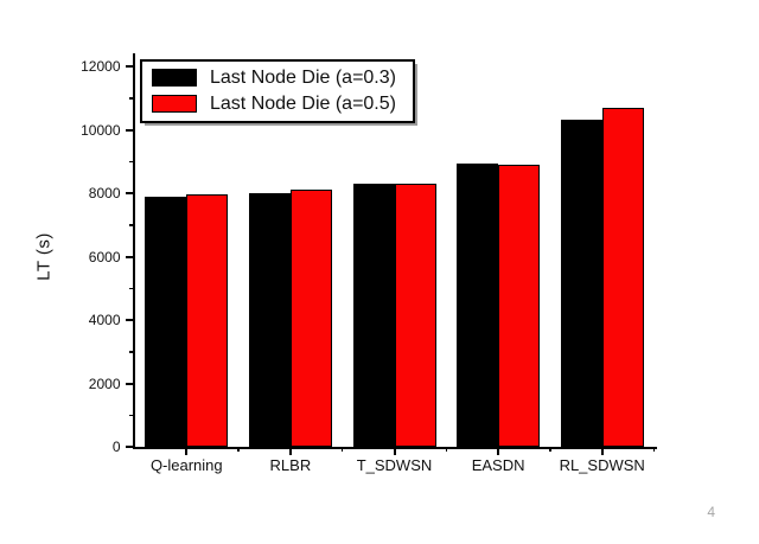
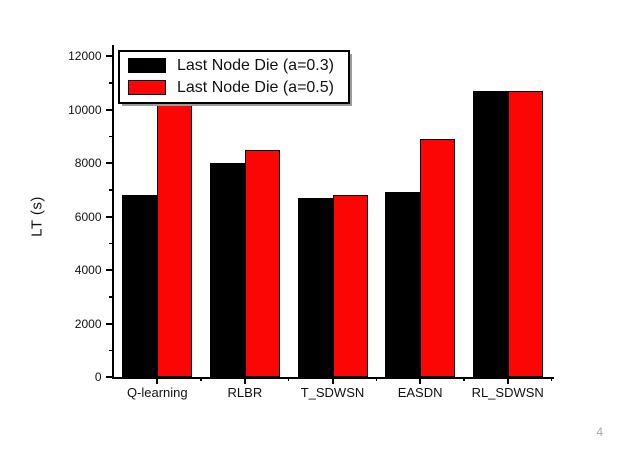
Last Node Die (a=0.3)/Q-learning: 7900 -> 6800
Last Node Die (a=0.5)/Q-learning: 8000 -> 10500
Last Node Die (a=0.5)/RLBR: 8100 -> 8500
Last Node Die (a=0.3)/T_SDWSN: 8300 -> 6700
Last Node Die (a=0.5)/T_SDWSN: 8300 -> 6800
Last Node Die (a=0.3)/EASDN: 9000 -> 6900
Last Node Die (a=0.3)/RL_SDWSN: 10300 -> 10700
